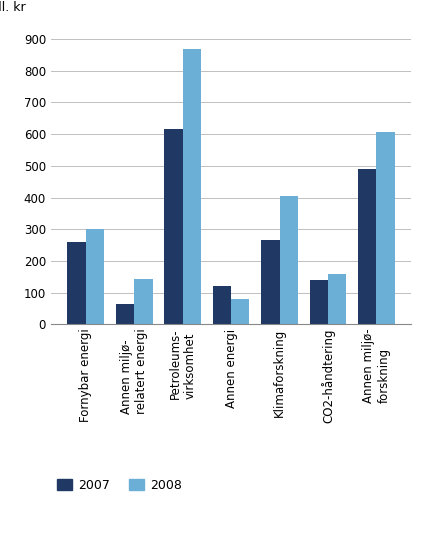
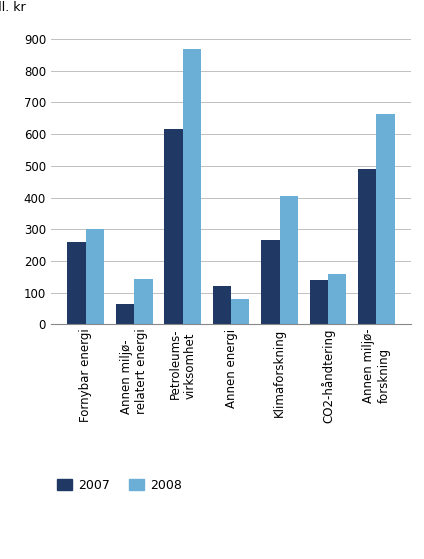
2008/Annen miljø- forskning: 607 -> 665
